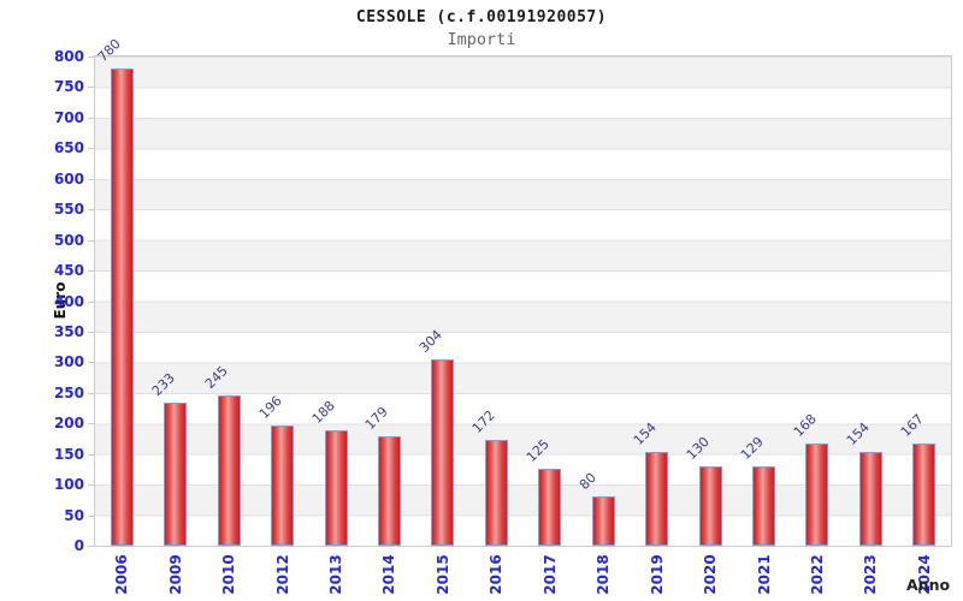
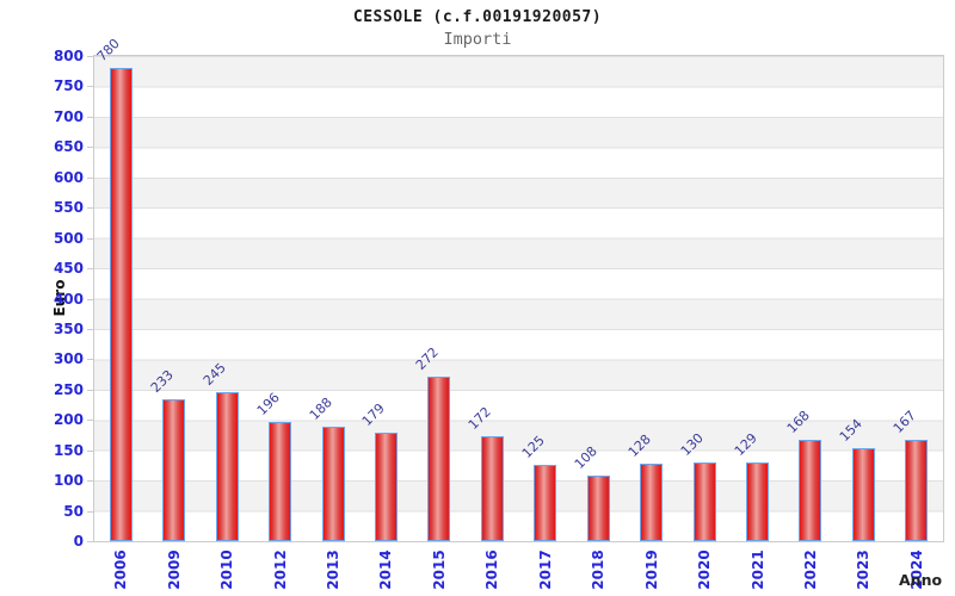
2015: 304 -> 272
2018: 80 -> 108
2019: 154 -> 128
